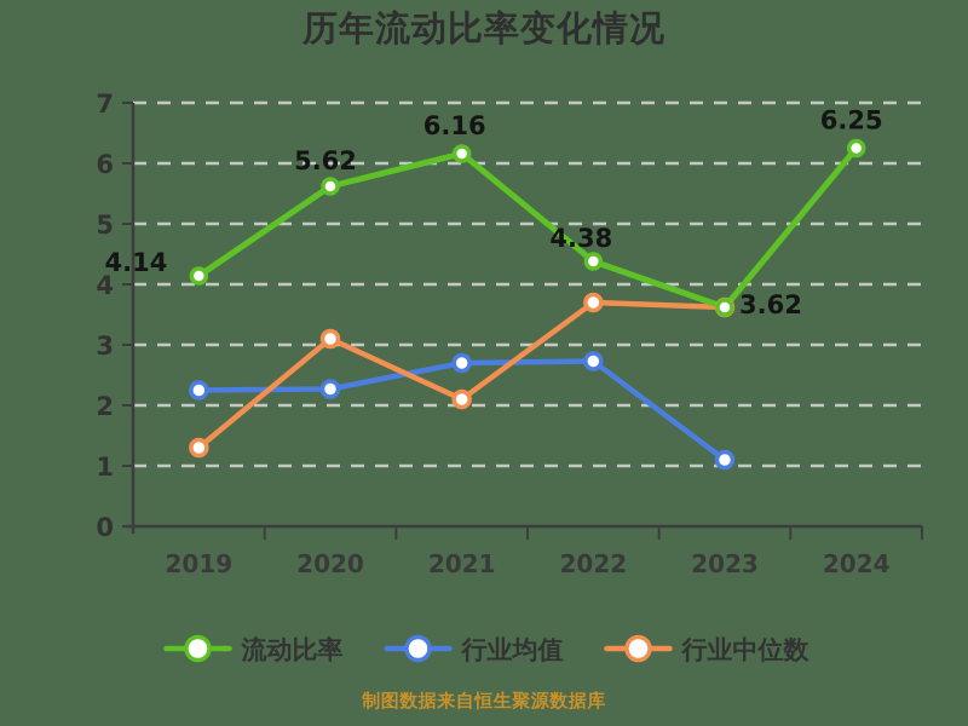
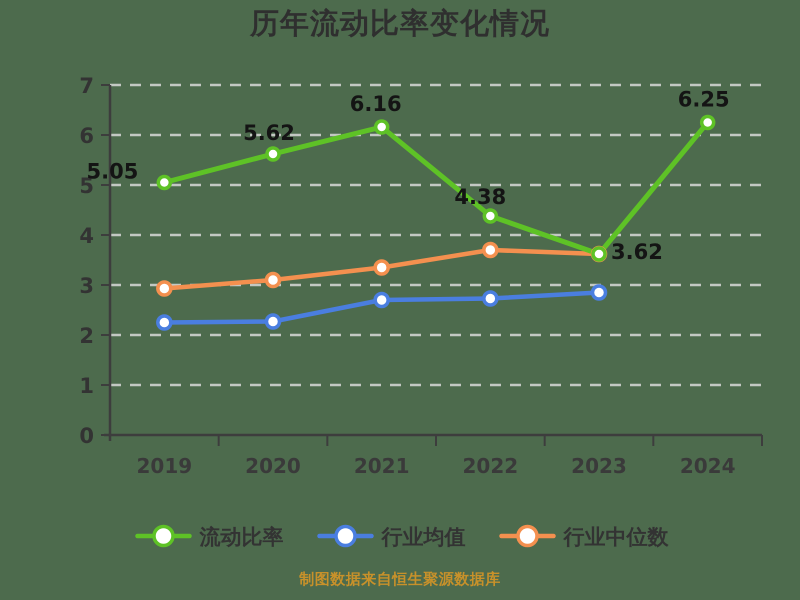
流动比率/2019: 4.14 -> 5.05
行业中位数/2019: 1.3 -> 2.9
行业中位数/2021: 2.1 -> 3.4
行业均值/2023: 1.1 -> 2.9
